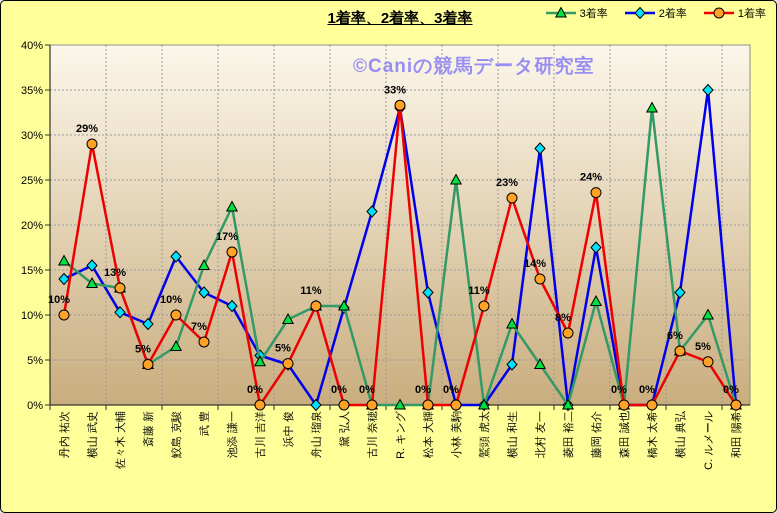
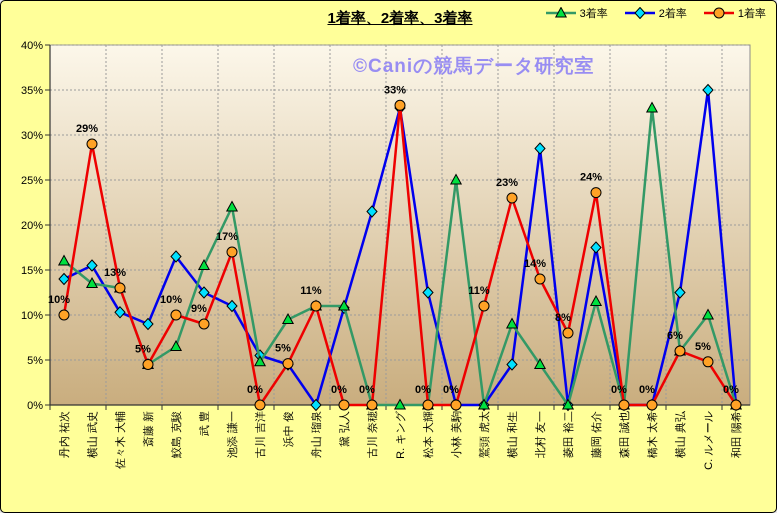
1着率/武 豊: 7% -> 9%
